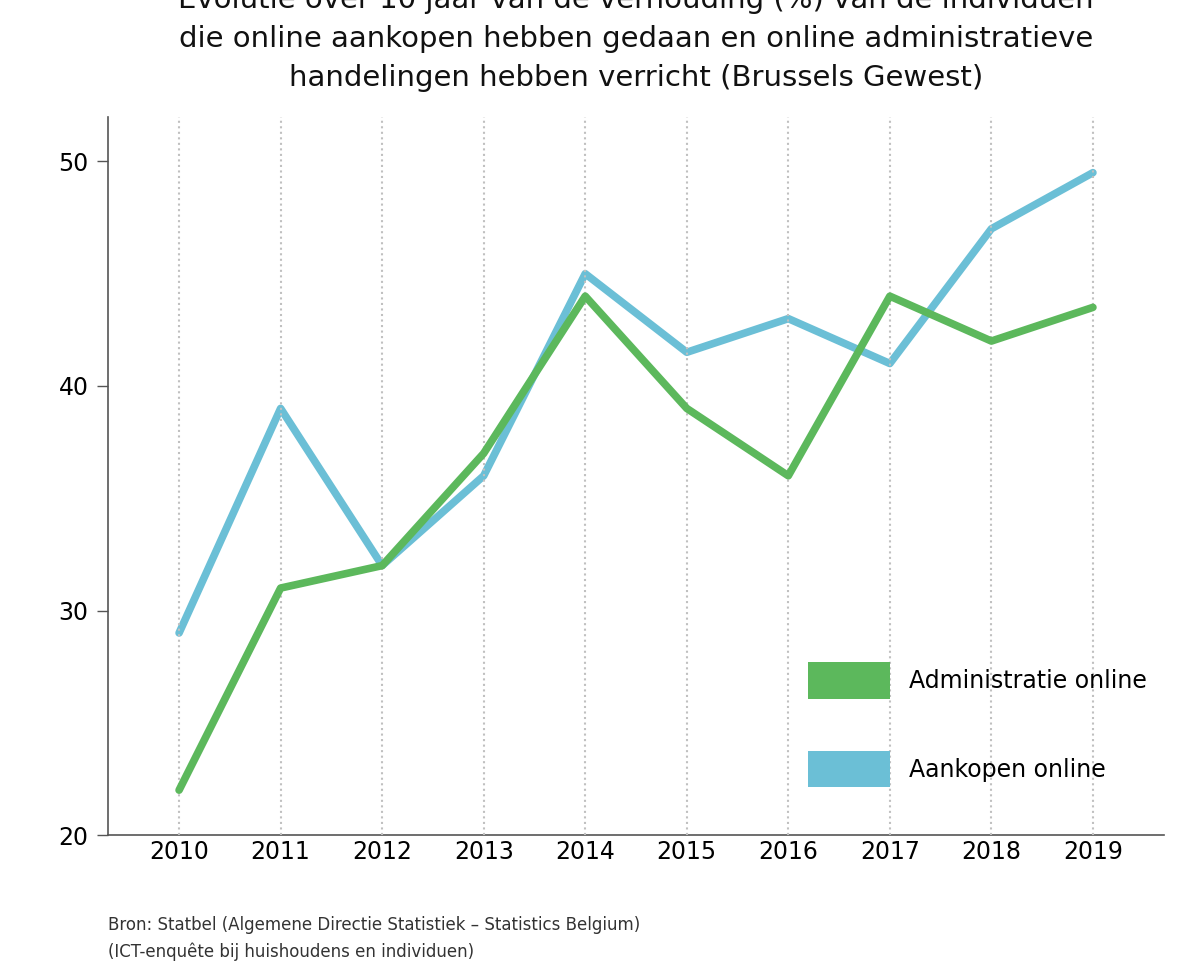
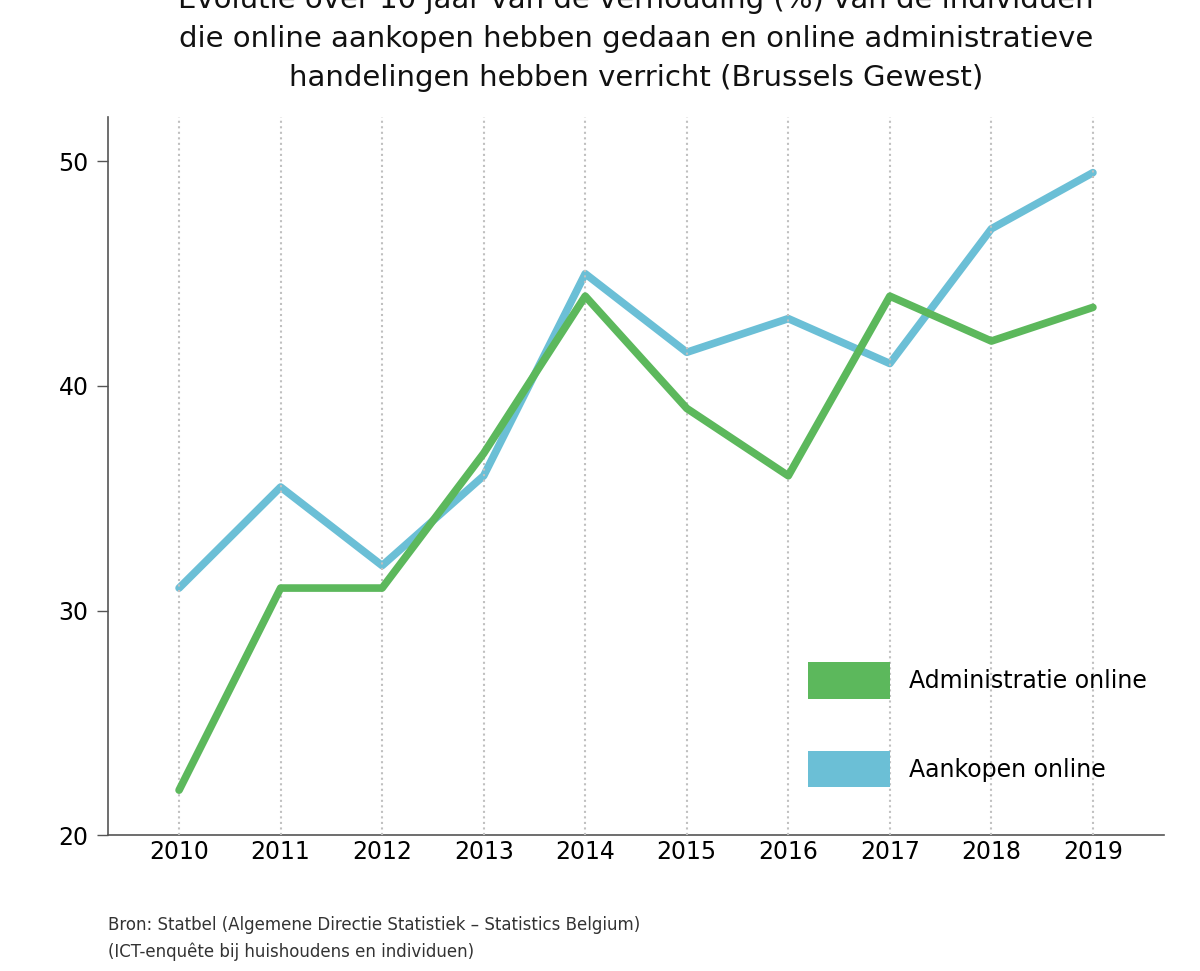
Aankopen online/2010: 29.0 -> 31.0
Aankopen online/2011: 39.0 -> 35.5
Administratie online/2012: 32.0 -> 31.0
